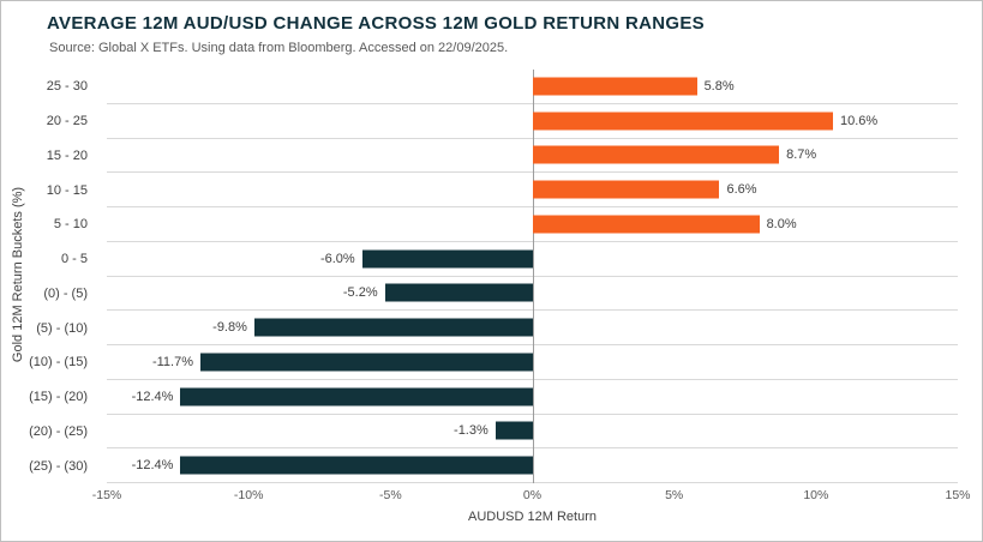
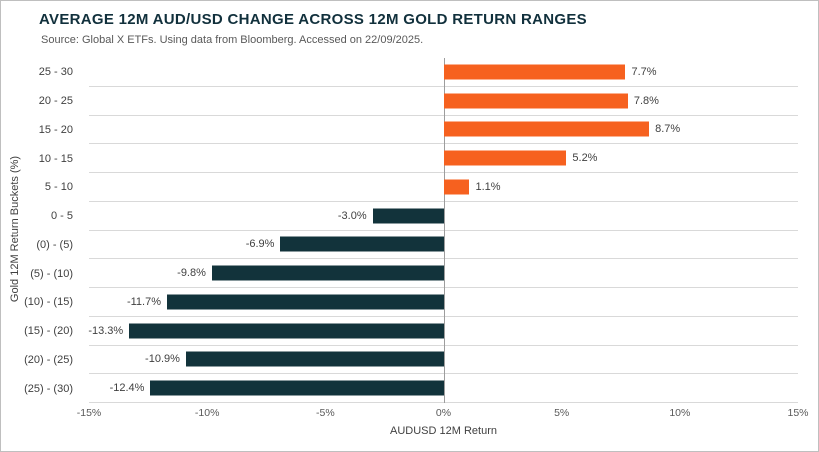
25 - 30: 5.8% -> 7.7%
20 - 25: 10.6% -> 7.8%
10 - 15: 6.6% -> 5.2%
5 - 10: 8.0% -> 1.1%
0 - 5: -6.0% -> -3.0%
(0) - (5): -5.2% -> -6.9%
(15) - (20): -12.4% -> -13.3%
(20) - (25): -1.3% -> -10.9%
